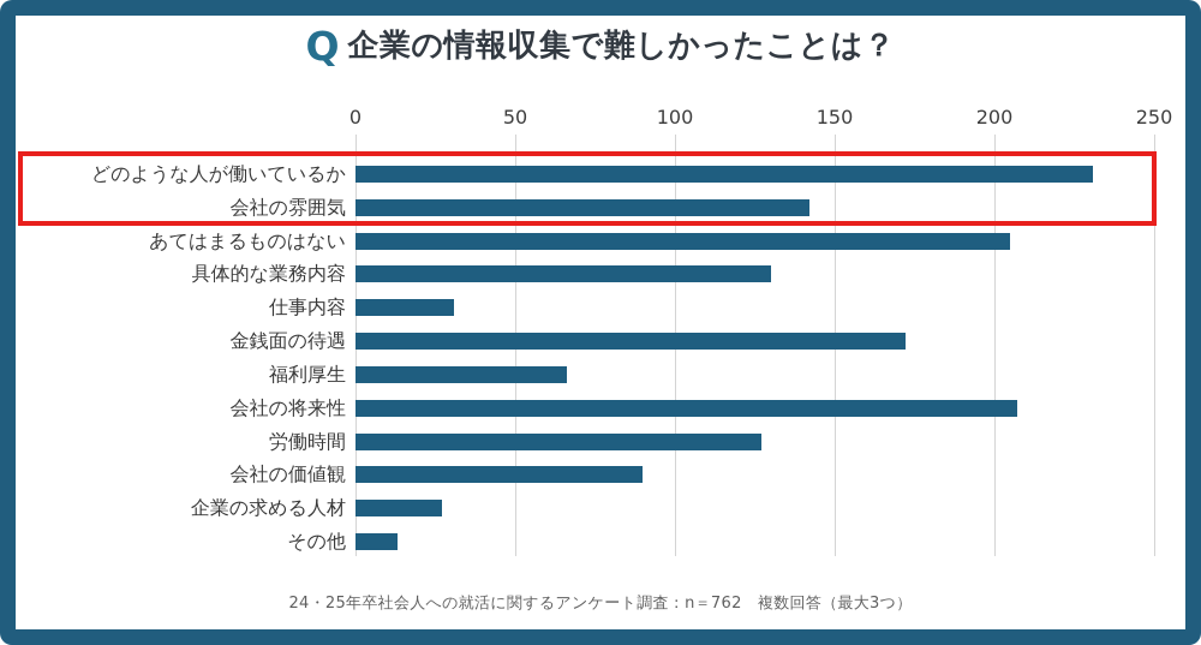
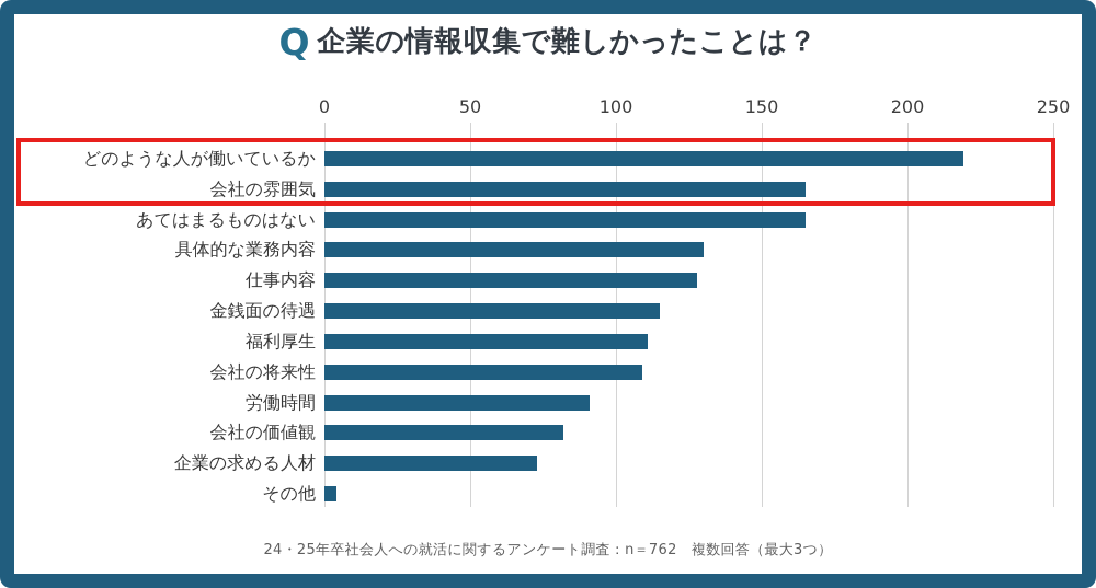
どのような人が働いているか: 231 -> 219
会社の雰囲気: 142 -> 165
あてはまるものはない: 205 -> 165
仕事内容: 31 -> 128
金銭面の待遇: 172 -> 115
福利厚生: 66 -> 111
会社の将来性: 207 -> 109
労働時間: 127 -> 91
会社の価値観: 90 -> 82
企業の求める人材: 27 -> 73
その他: 13 -> 4
